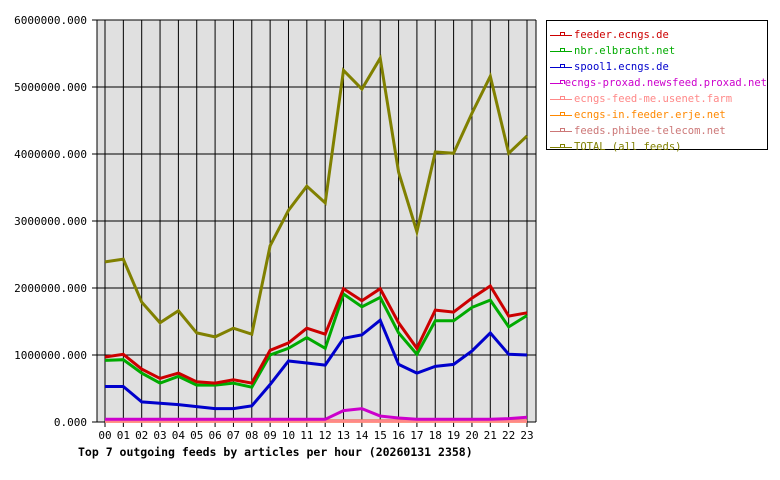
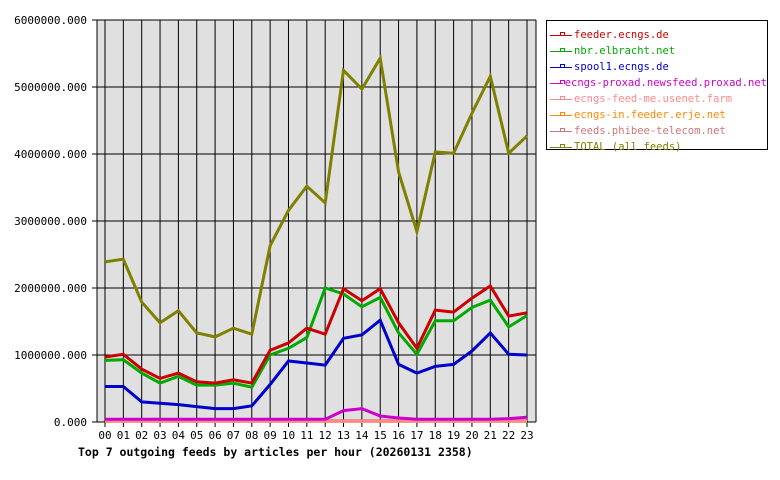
nbr.elbracht.net/12: 1100000 -> 2000000
